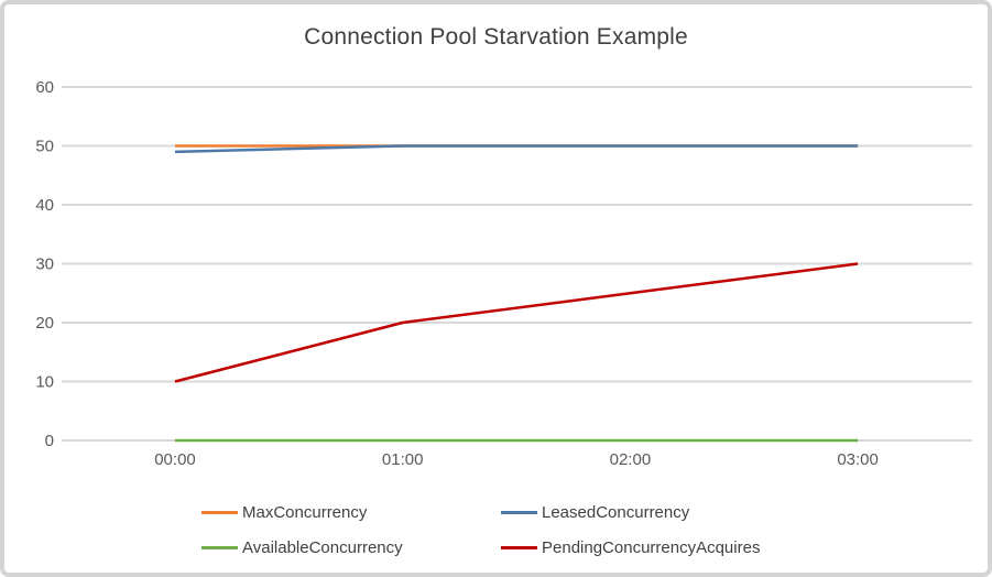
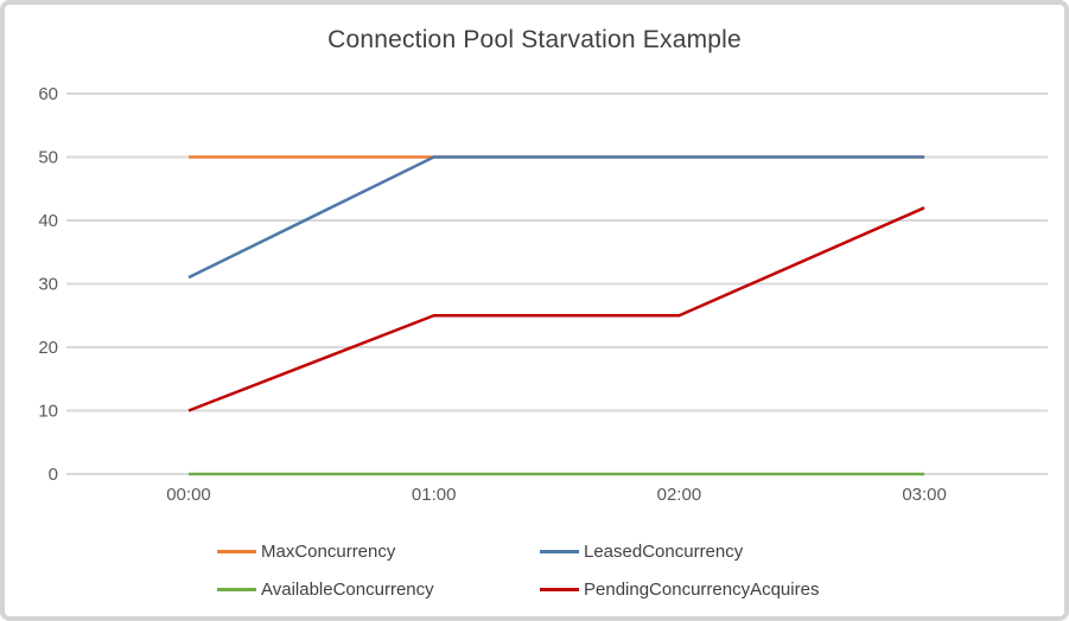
LeasedConcurrency/00:00: 49 -> 31
PendingConcurrencyAcquires/01:00: 20 -> 25
PendingConcurrencyAcquires/03:00: 30 -> 42
